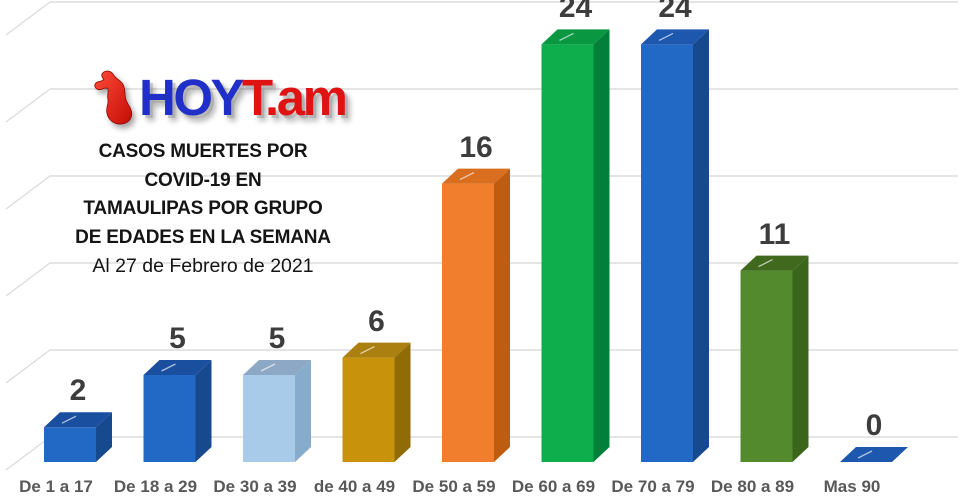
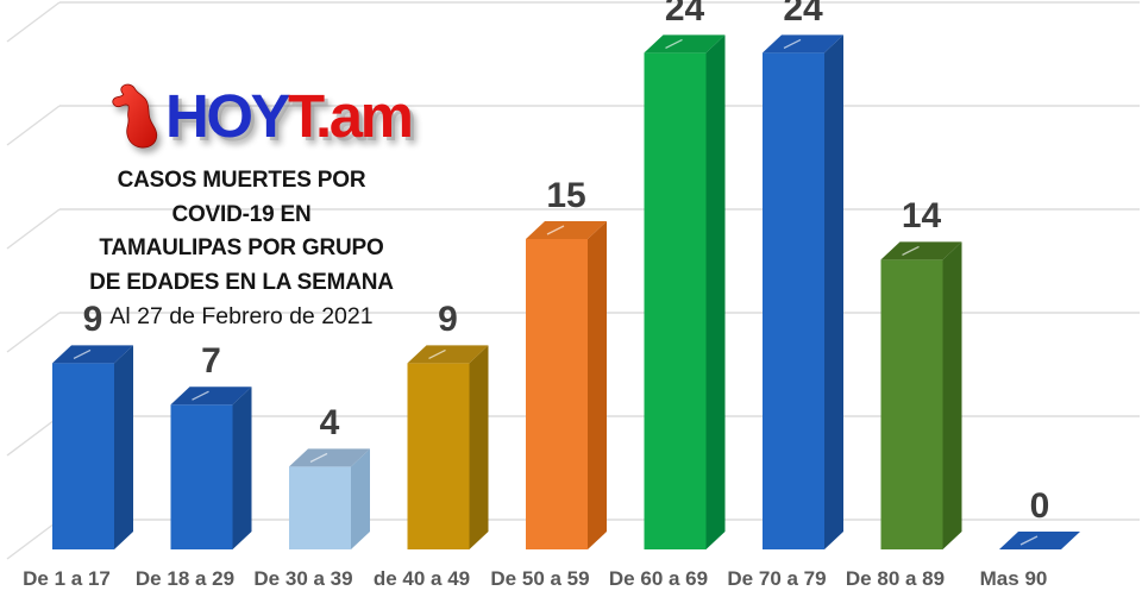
De 1 a 17: 2 -> 9
De 18 a 29: 5 -> 7
De 30 a 39: 5 -> 4
de 40 a 49: 6 -> 9
De 50 a 59: 16 -> 15
De 80 a 89: 11 -> 14
